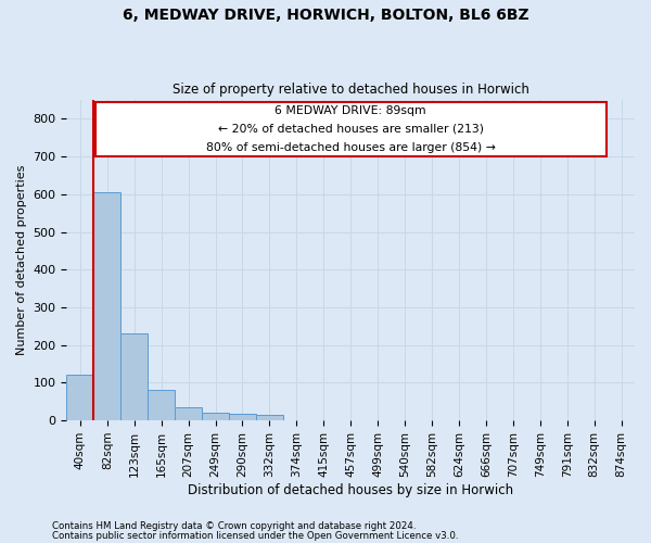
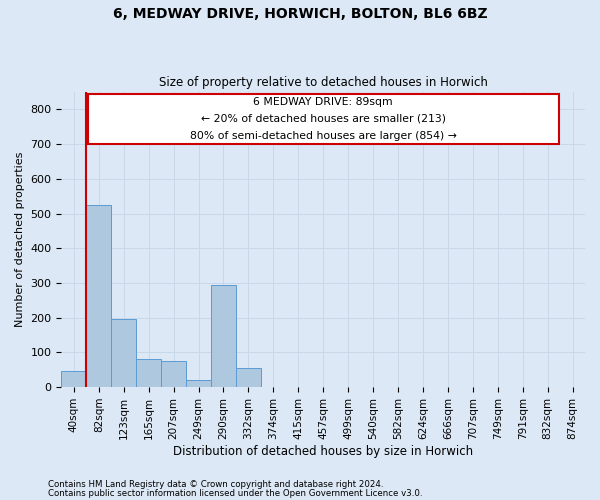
40sqm: 120 -> 45
82sqm: 605 -> 525
123sqm: 230 -> 195
207sqm: 35 -> 75
290sqm: 18 -> 295
332sqm: 15 -> 55
